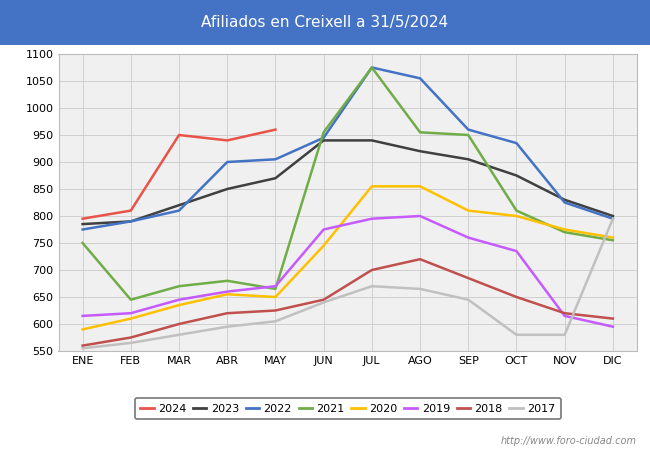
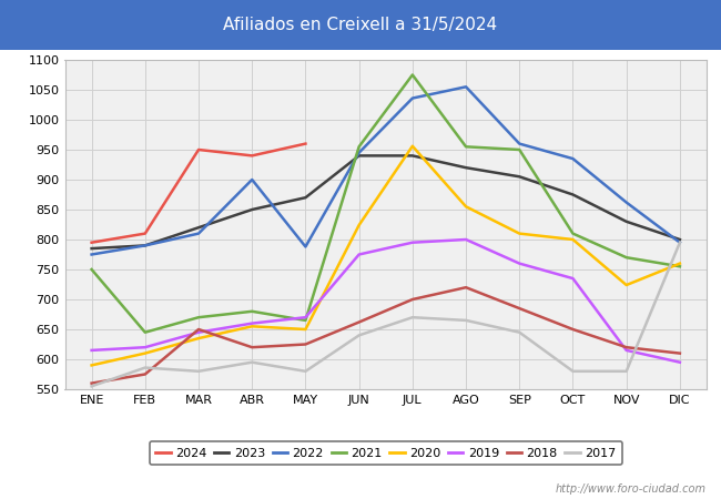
2017/FEB: 565 -> 586
2018/MAR: 600 -> 650
2022/MAY: 905 -> 788
2017/MAY: 605 -> 580
2020/JUN: 745 -> 824
2018/JUN: 645 -> 662
2022/JUL: 1075 -> 1036
2020/JUL: 855 -> 956
2022/NOV: 825 -> 862
2020/NOV: 775 -> 724
